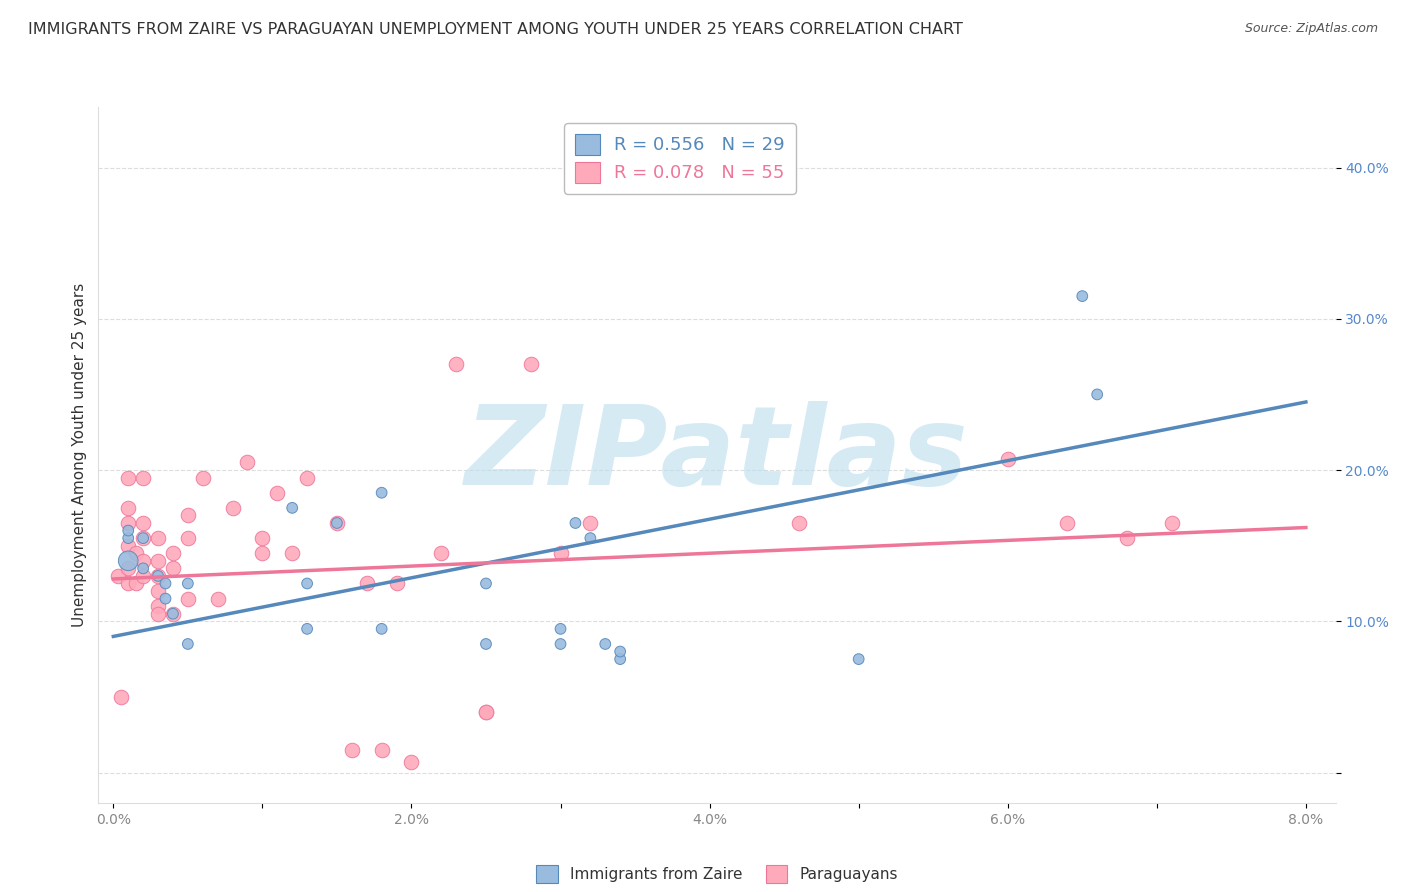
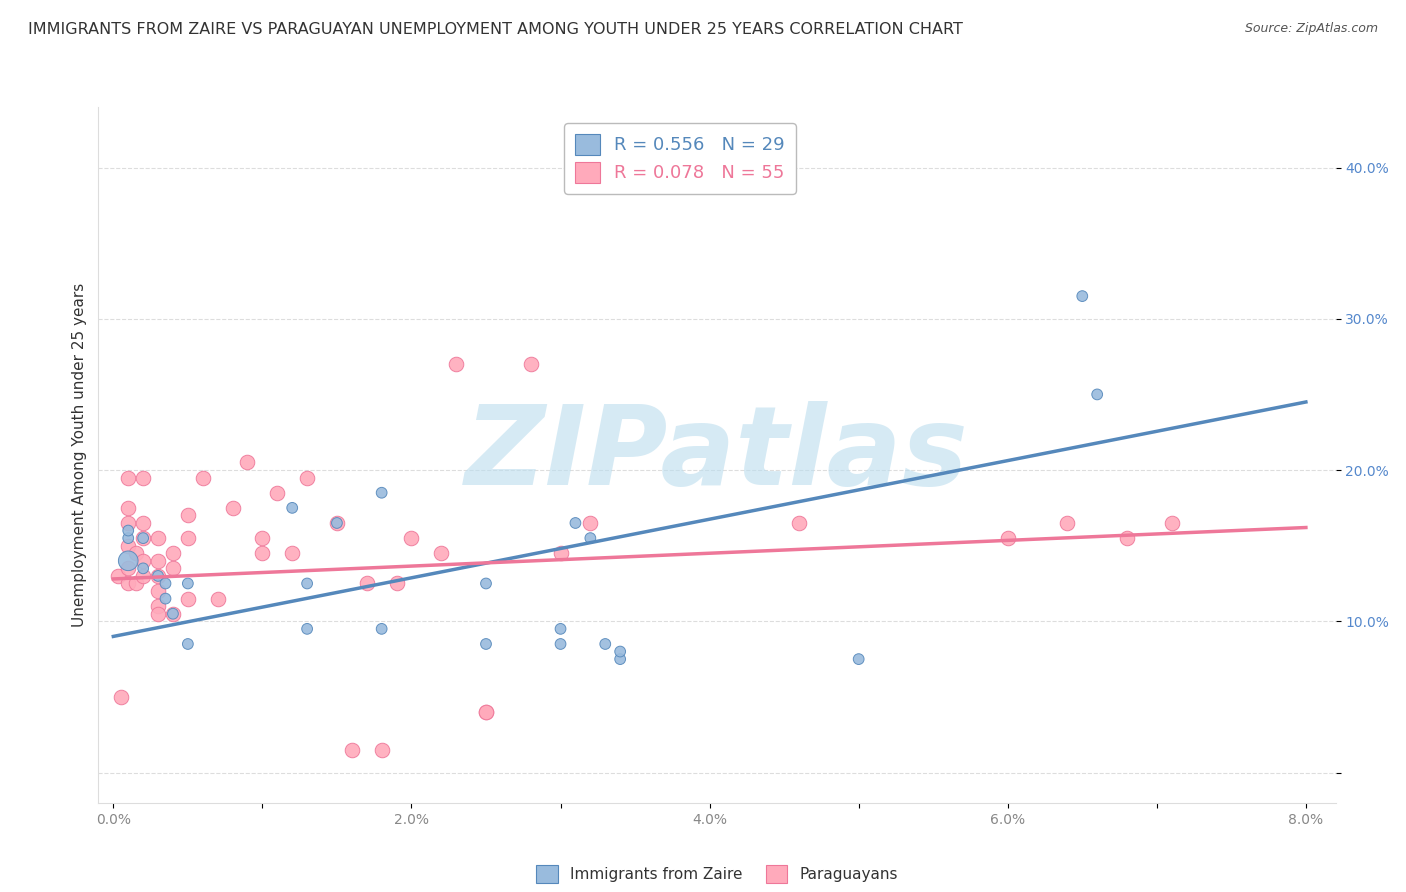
Paraguayans/2.0%: 0.7% -> 15.5%
Paraguayans/6.0%: 20.7% -> 15.5%
